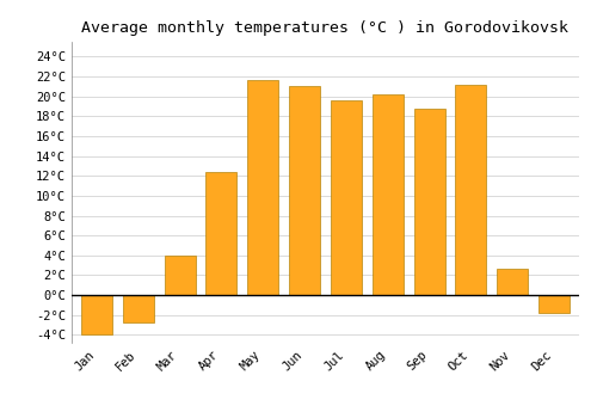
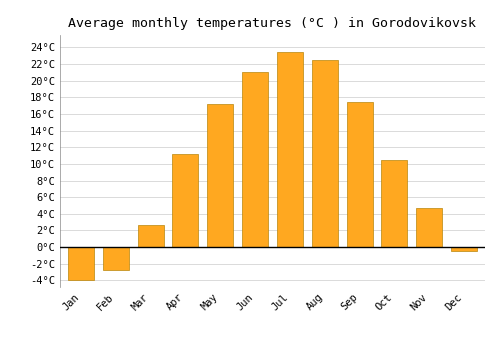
Mar: 4.0°C -> 2.7°C
Apr: 12.4°C -> 11.2°C
May: 21.6°C -> 17.2°C
Jul: 19.6°C -> 23.5°C
Aug: 20.2°C -> 22.5°C
Sep: 18.8°C -> 17.5°C
Oct: 21.2°C -> 10.5°C
Nov: 2.6°C -> 4.7°C
Dec: -1.8°C -> -0.5°C
